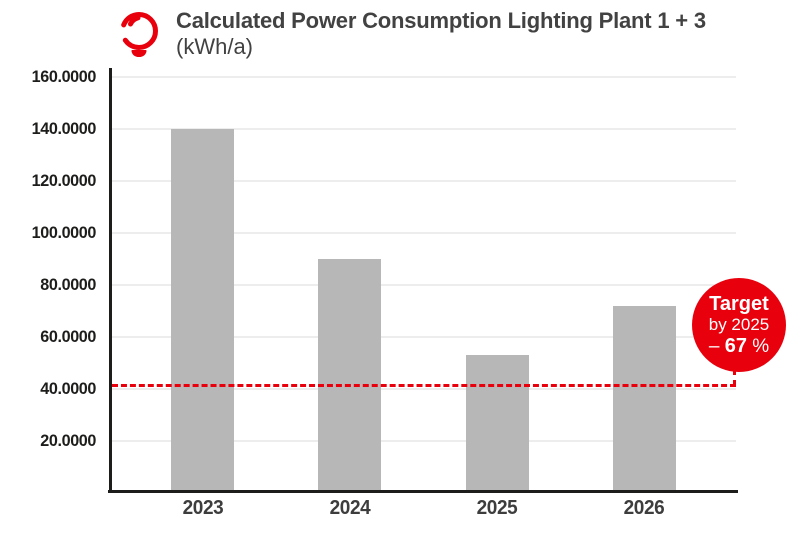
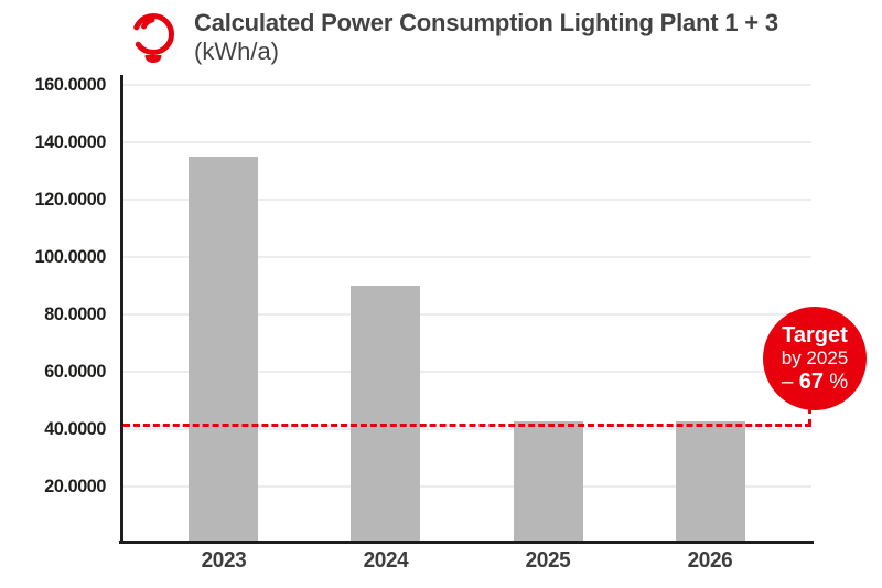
2023: 140 -> 135
2025: 53 -> 42
2026: 72 -> 42
